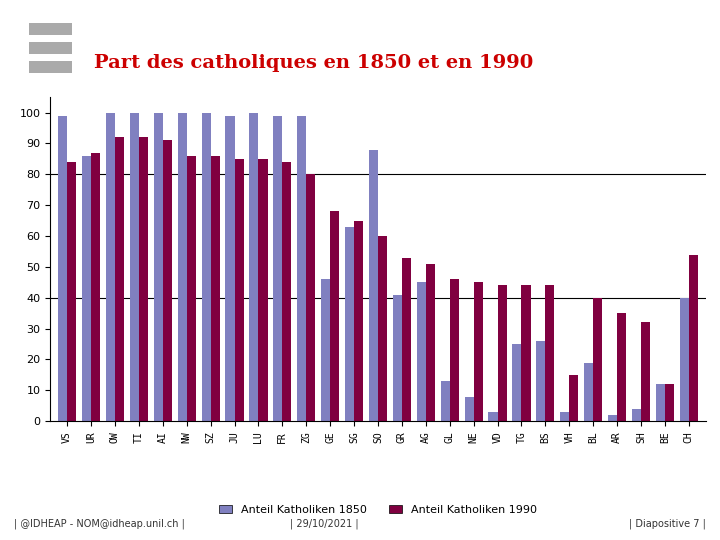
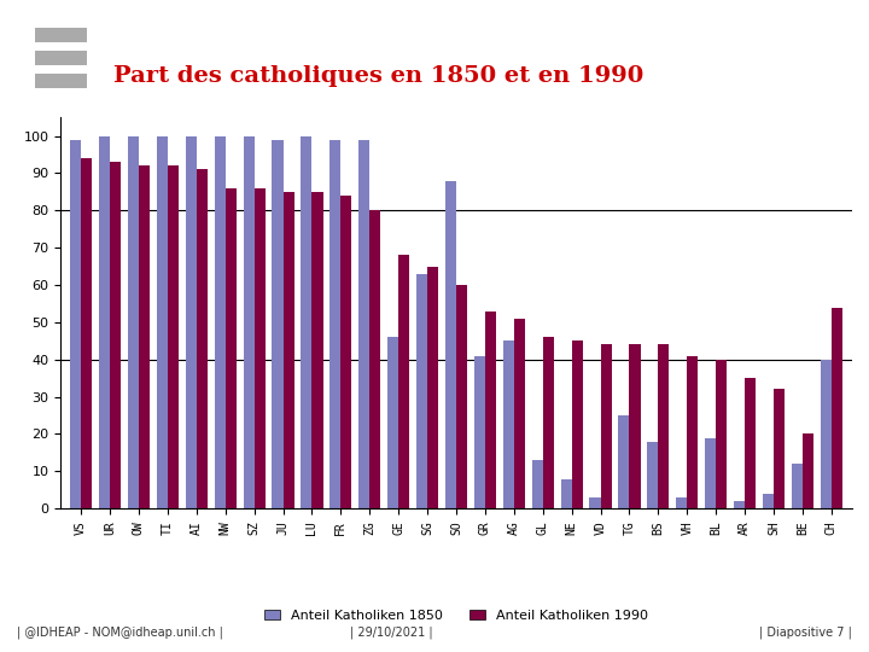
Anteil Katholiken 1990/VS: 84 -> 94
Anteil Katholiken 1850/UR: 86 -> 100
Anteil Katholiken 1990/UR: 87 -> 93
Anteil Katholiken 1850/BS: 26 -> 18
Anteil Katholiken 1990/VH: 15 -> 41
Anteil Katholiken 1990/BE: 12 -> 20
